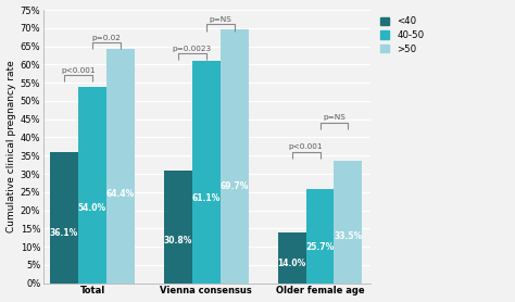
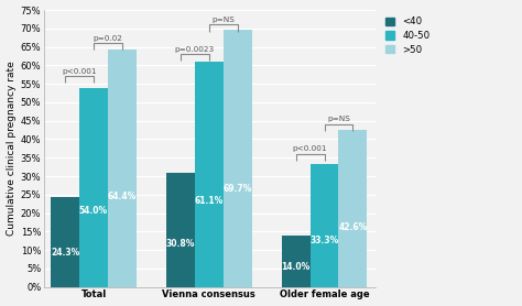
<40/Total: 36.1% -> 24.3%
40-50/Older female age: 25.7% -> 33.3%
>50/Older female age: 33.5% -> 42.6%
